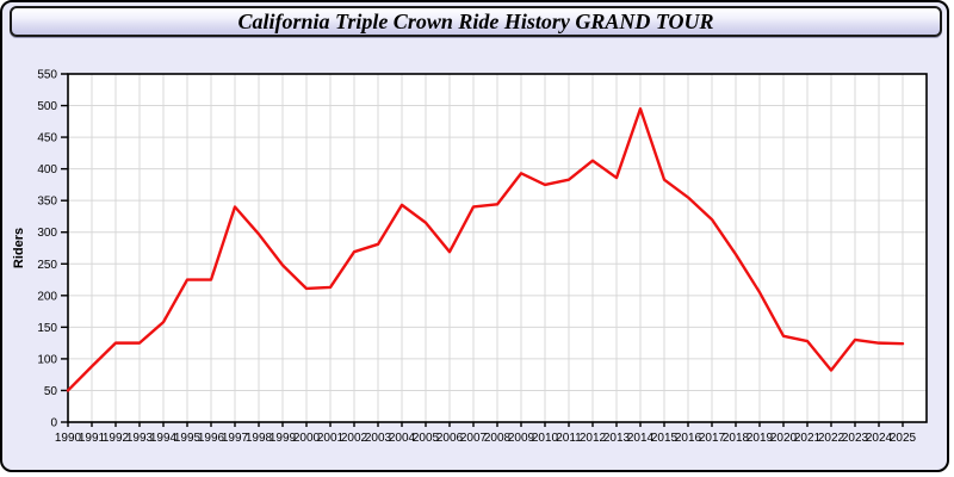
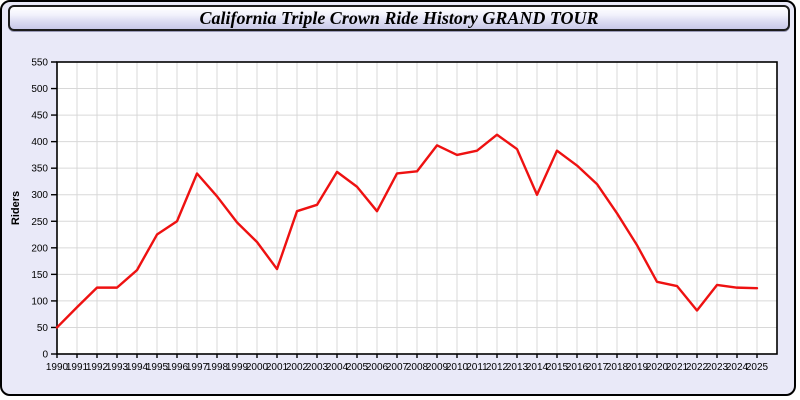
1996: 220 -> 250
2001: 210 -> 160
2014: 500 -> 300
